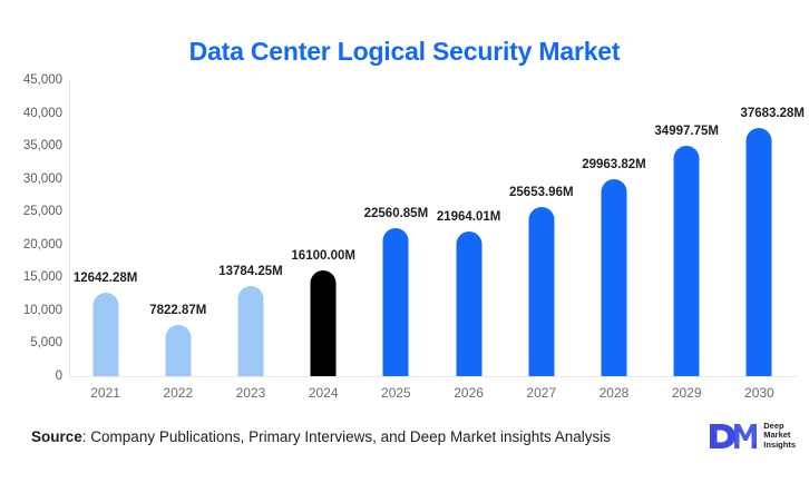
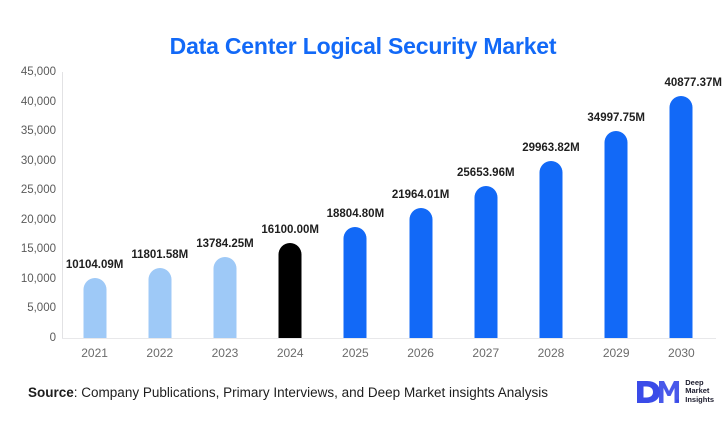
2021: 12642.28M -> 10104.09M
2022: 7822.87M -> 11801.58M
2025: 22560.85M -> 18804.80M
2030: 37683.28M -> 40877.37M
